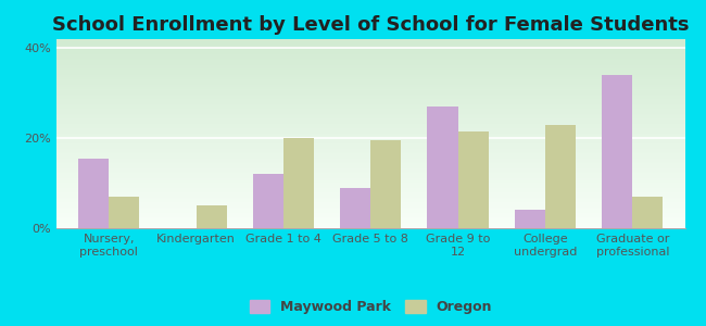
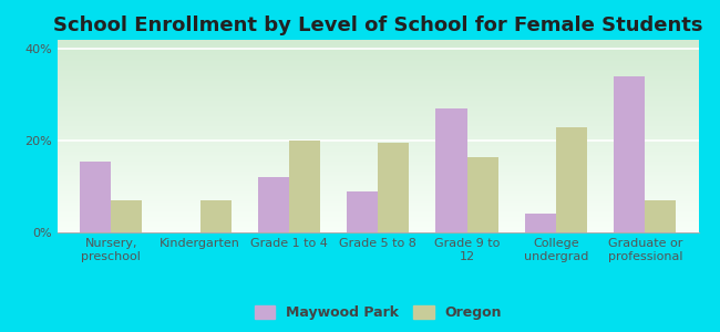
Oregon/Kindergarten: 5.0% -> 7.0%
Oregon/Grade 9 to 12: 21.5% -> 16.5%
